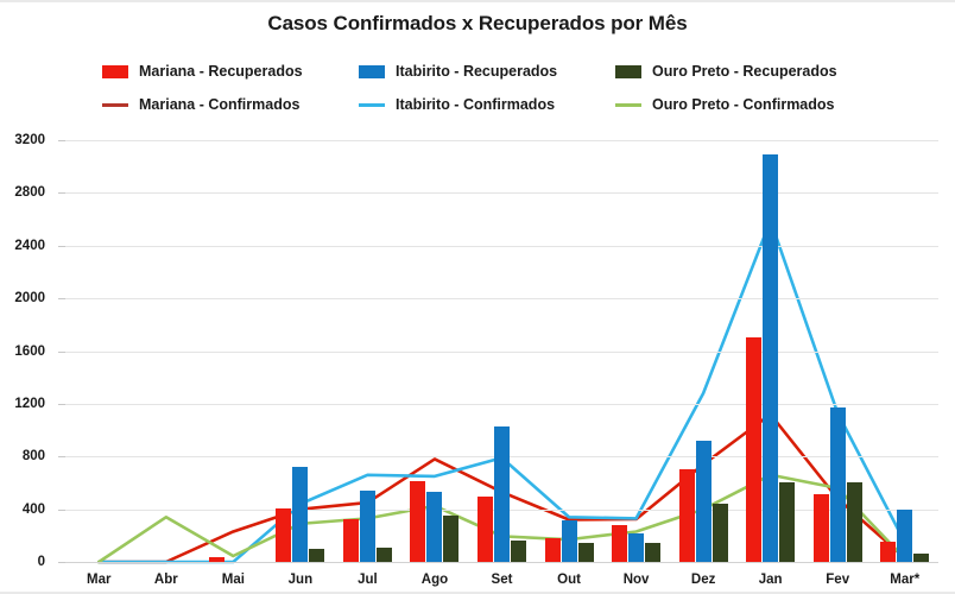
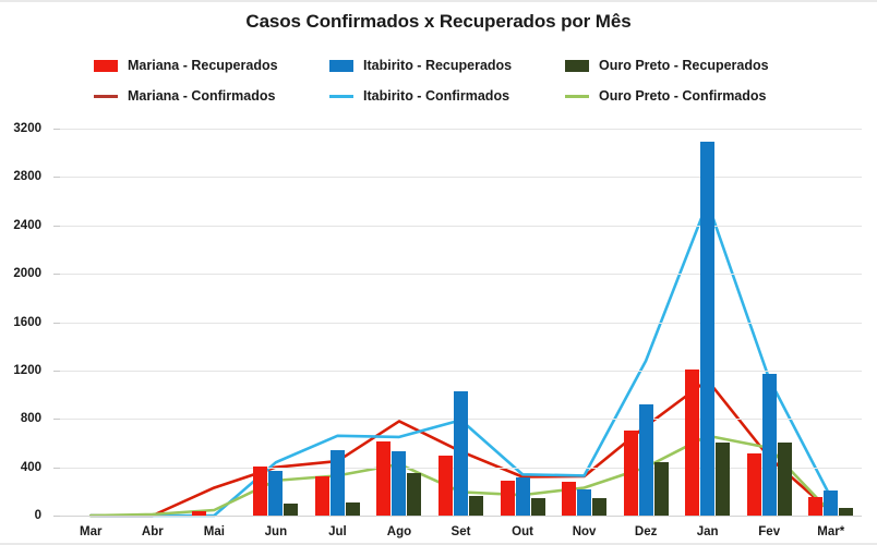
Ouro Preto - Confirmados/Abr: 340 -> 10
Itabirito - Recuperados/Jun: 720 -> 370
Mariana - Recuperados/Out: 180 -> 290
Mariana - Recuperados/Jan: 1700 -> 1200
Itabirito - Recuperados/Mar*: 400 -> 210
